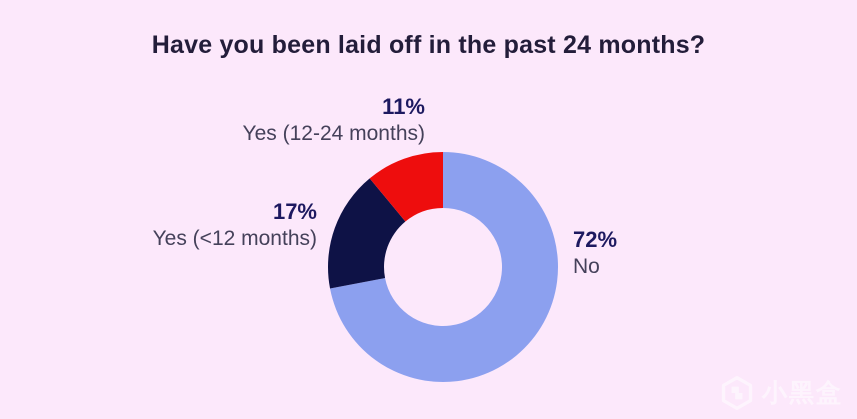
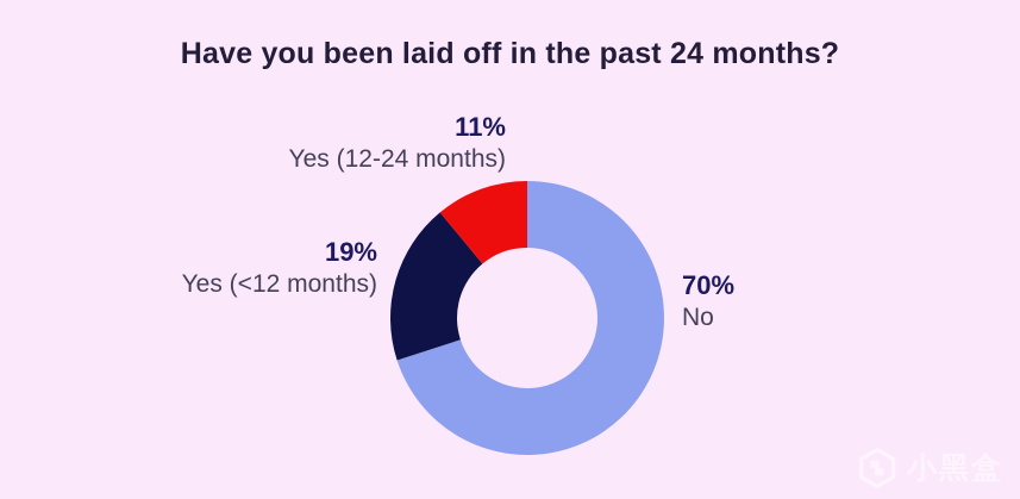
No: 72% -> 70%
Yes (<12 months): 17% -> 19%
